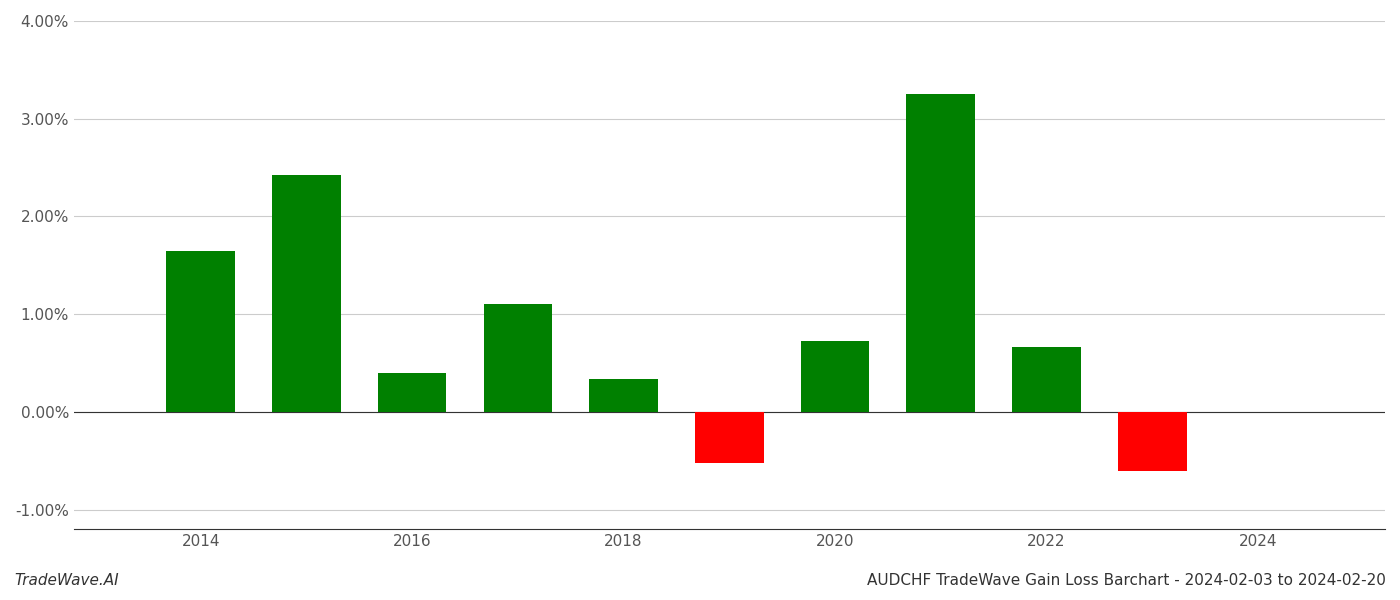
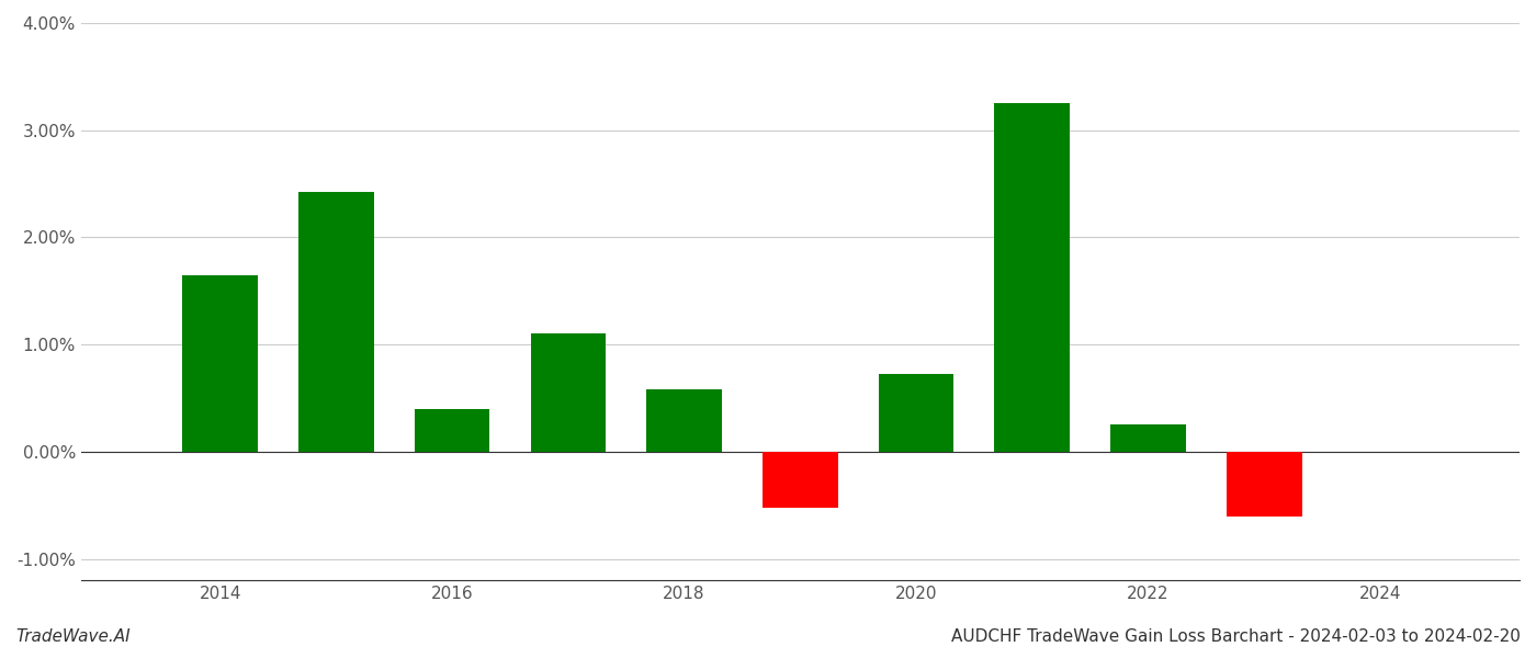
2018: 0.34% -> 0.58%
2022: 0.66% -> 0.26%
